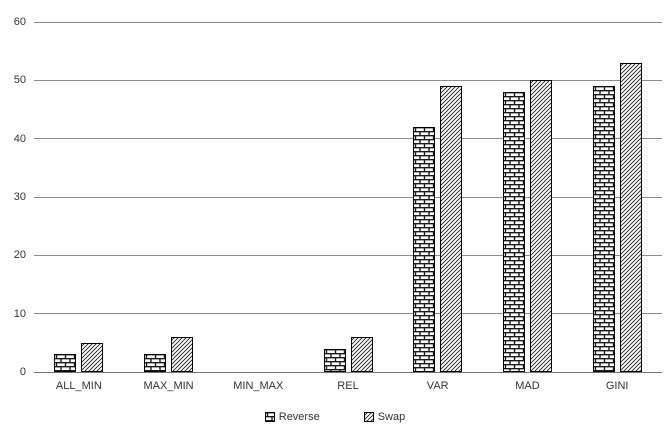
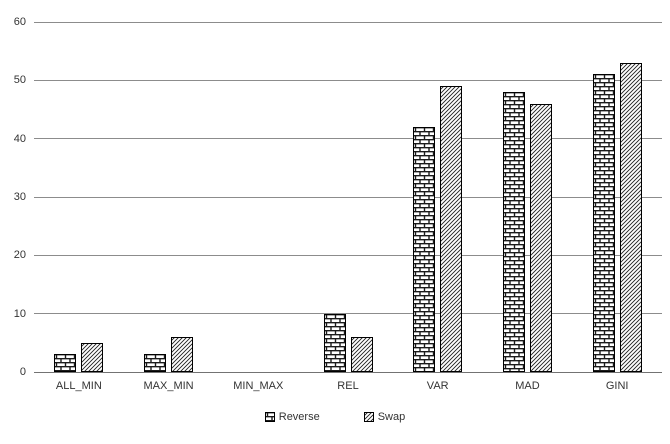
Reverse/REL: 4 -> 10
Swap/MAD: 50 -> 46
Reverse/GINI: 49 -> 51
